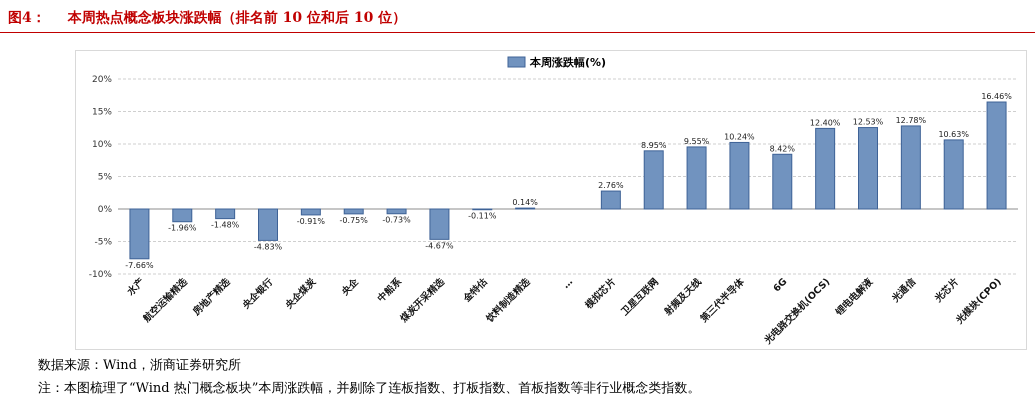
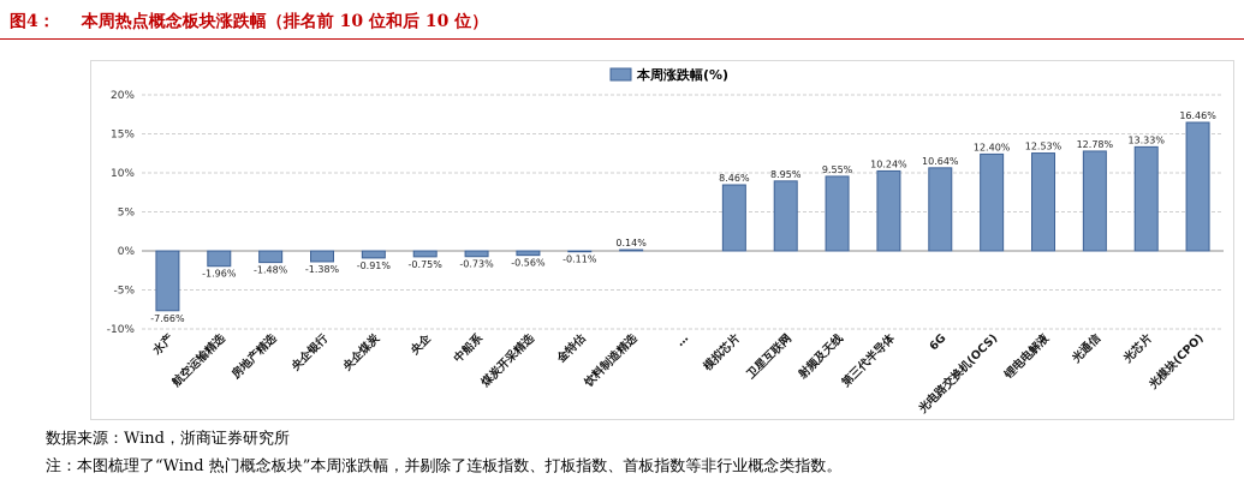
央企银行: -4.83% -> -1.38%
煤炭开采精选: -4.67% -> -0.56%
模拟芯片: 2.76% -> 8.46%
6G: 8.42% -> 10.64%
光芯片: 10.63% -> 13.33%
